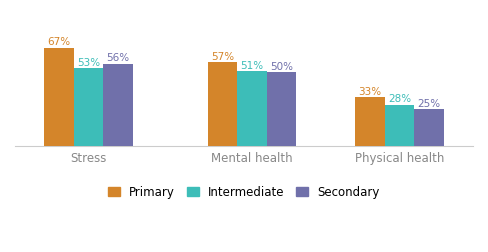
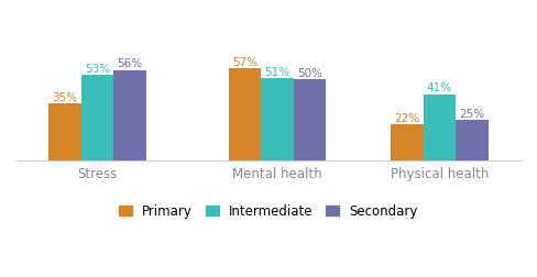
Primary/Stress: 67% -> 35%
Primary/Physical health: 33% -> 22%
Intermediate/Physical health: 28% -> 41%
